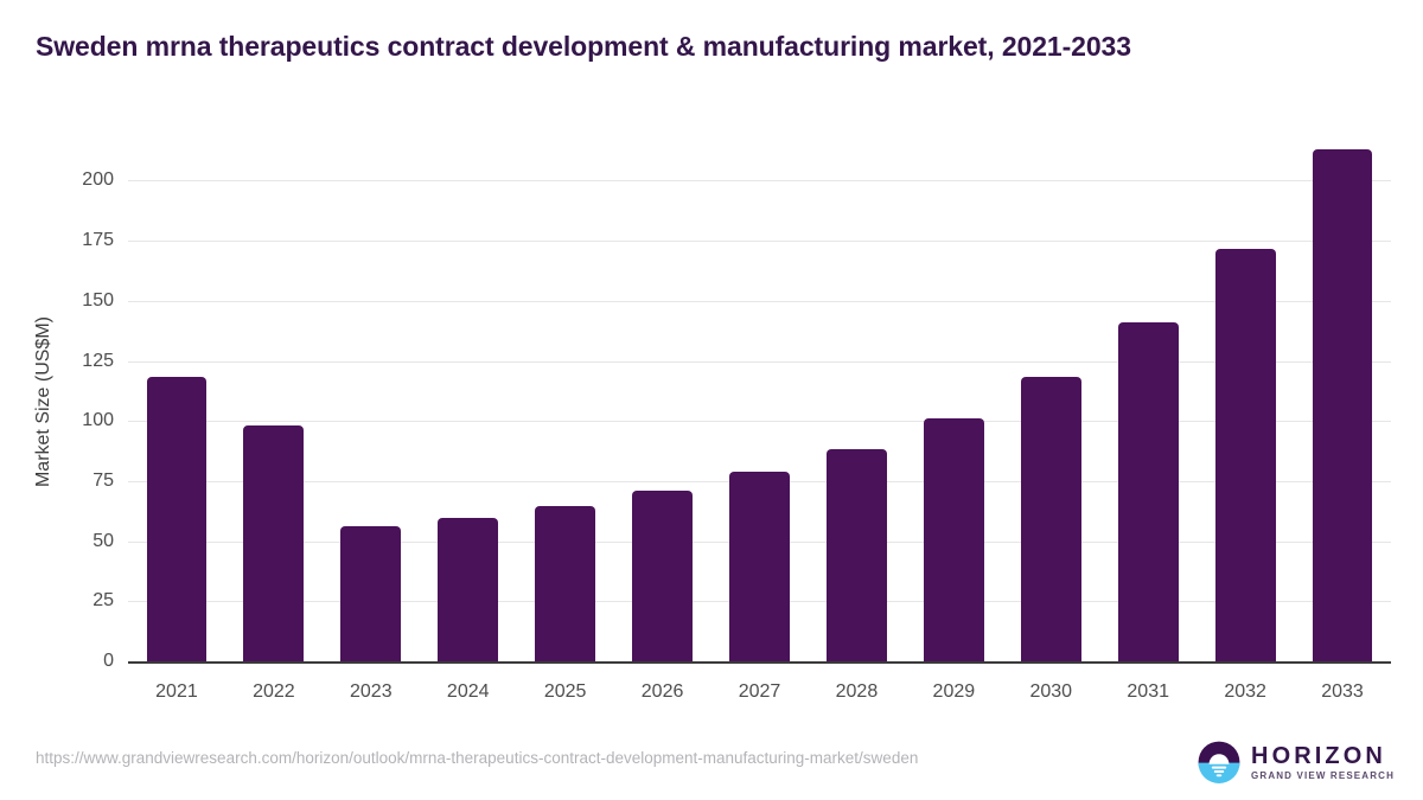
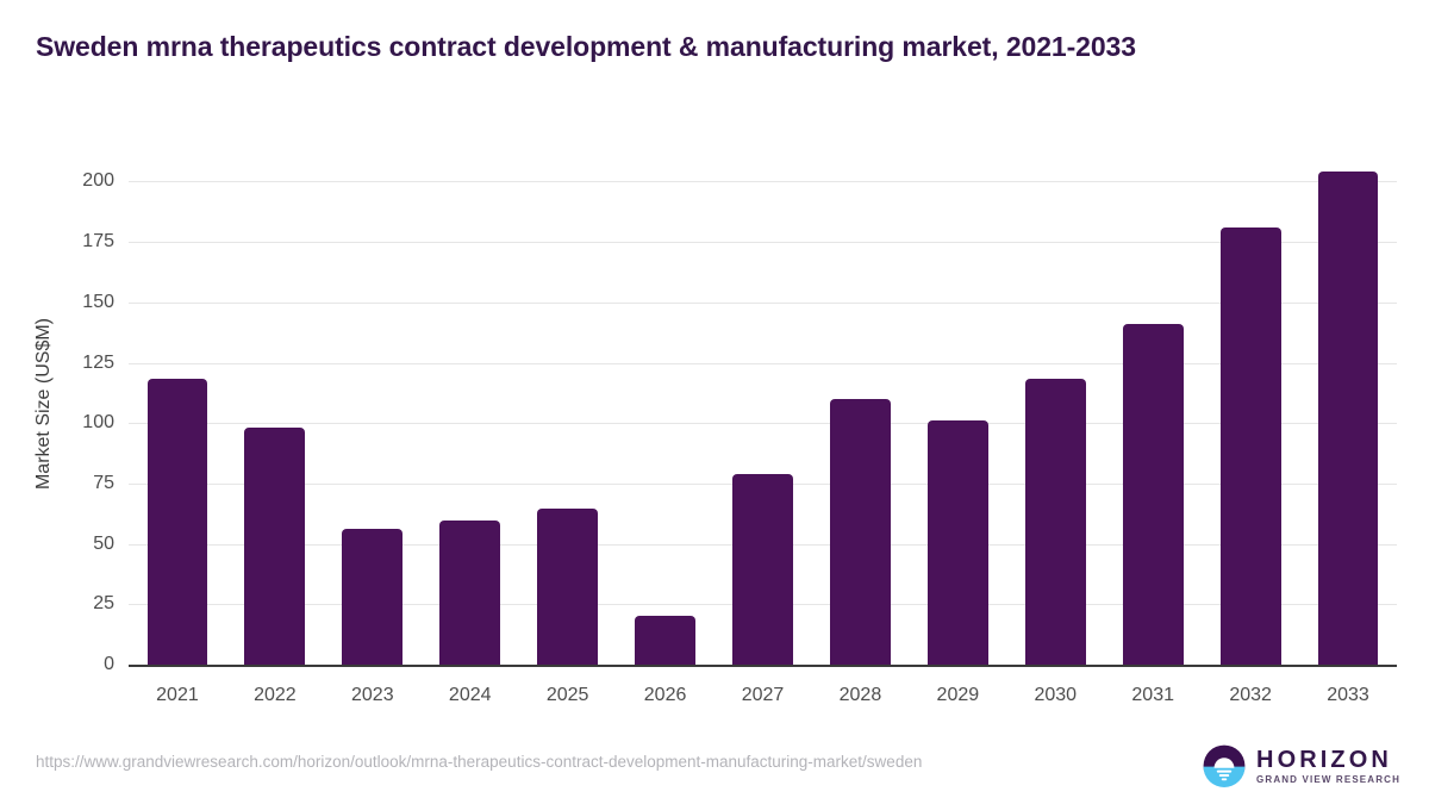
2026: 71 -> 20
2028: 88 -> 110
2032: 172 -> 181
2033: 213 -> 204
